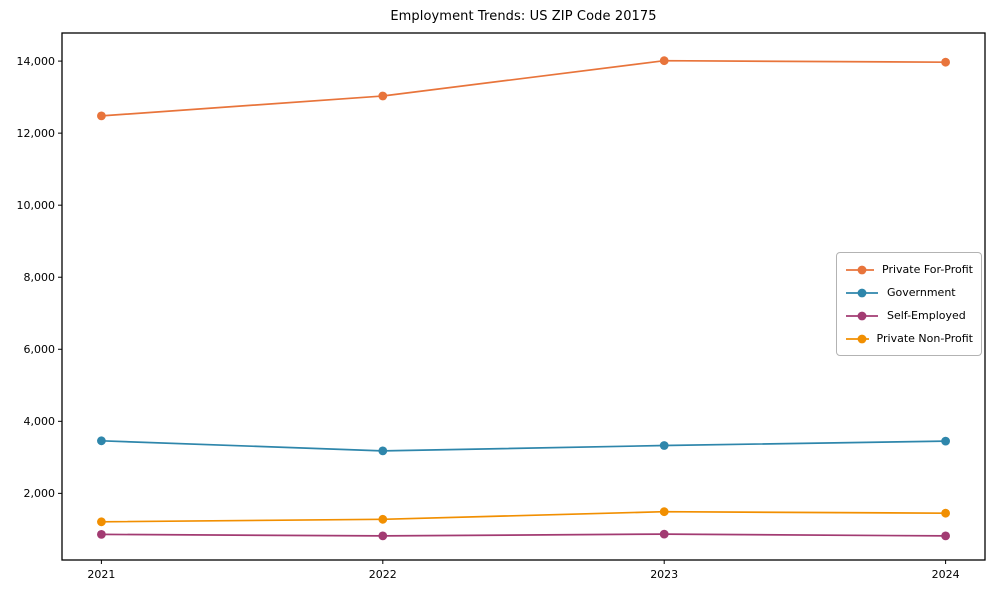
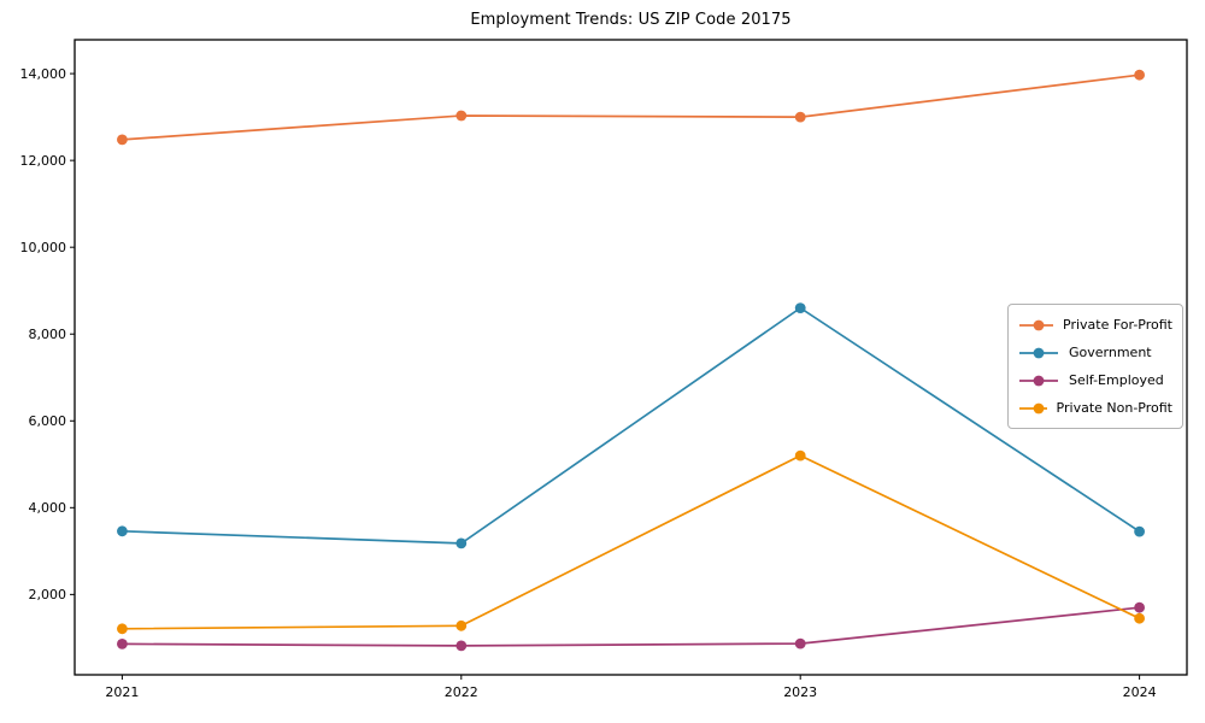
Private For-Profit/2023: 14000 -> 13000
Government/2023: 3300 -> 8600
Private Non-Profit/2023: 1500 -> 5200
Self-Employed/2024: 800 -> 1700
